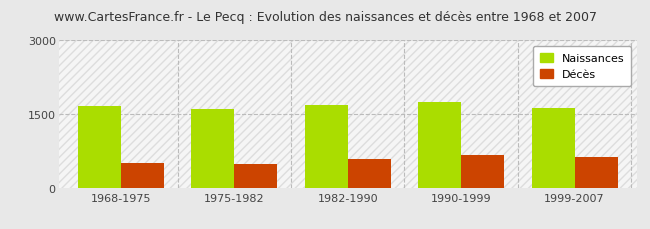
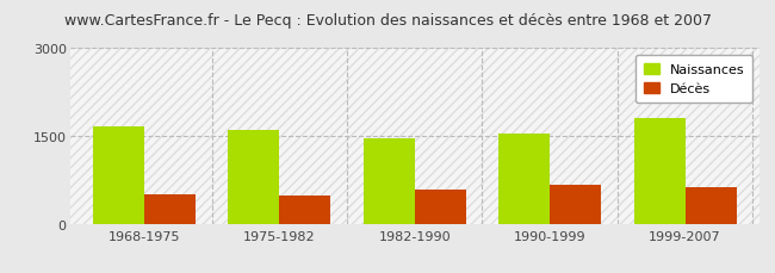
Naissances/1982-1990: 1680 -> 1450
Naissances/1990-1999: 1740 -> 1550
Naissances/1999-2007: 1620 -> 1800
